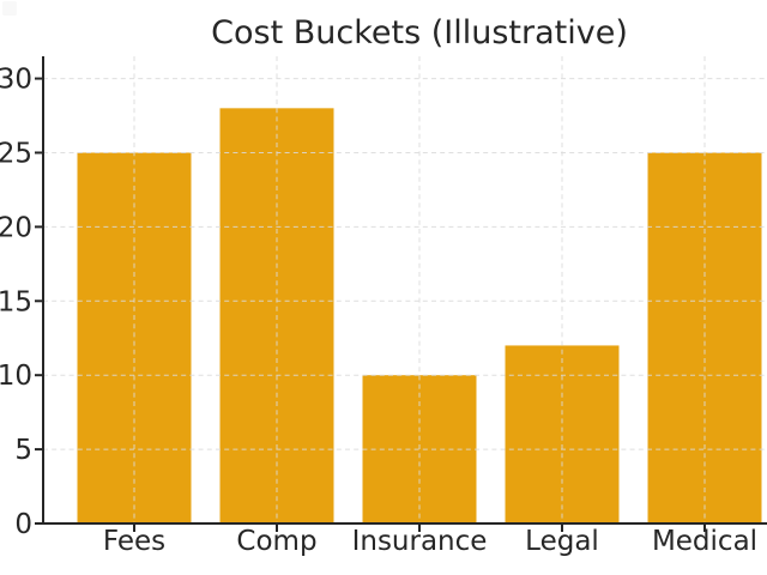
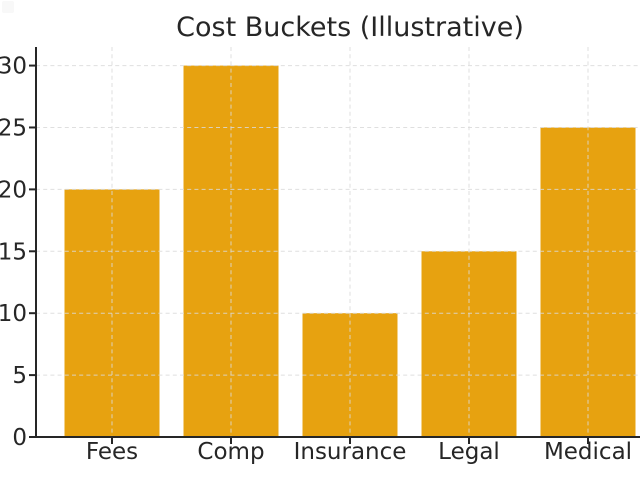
Fees: 25 -> 20
Comp: 28 -> 30
Legal: 12 -> 15
